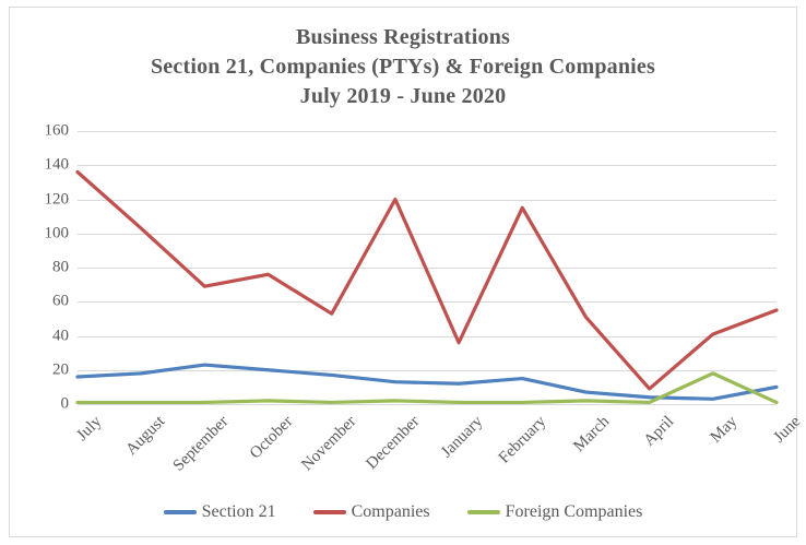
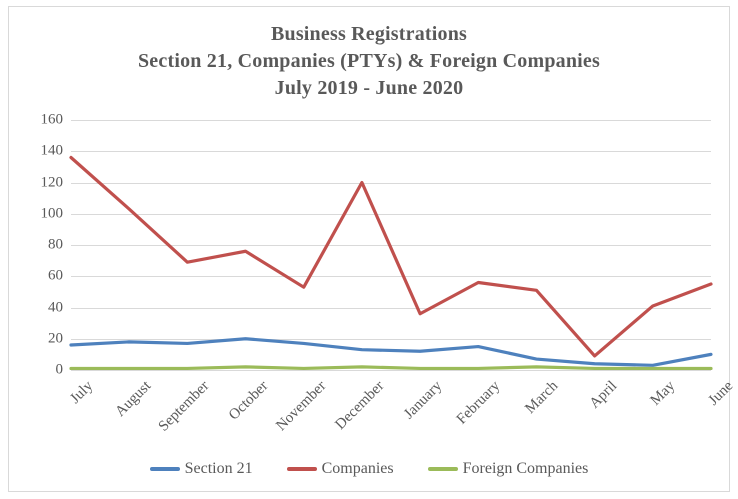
Section 21/September: 23 -> 17
Companies/February: 115 -> 56
Foreign Companies/May: 18 -> 1
